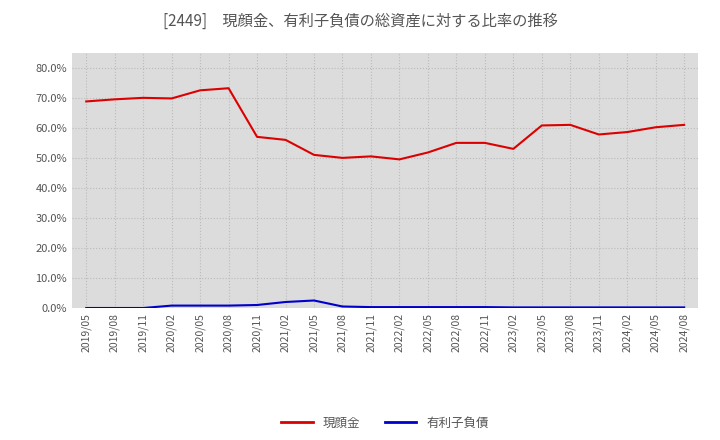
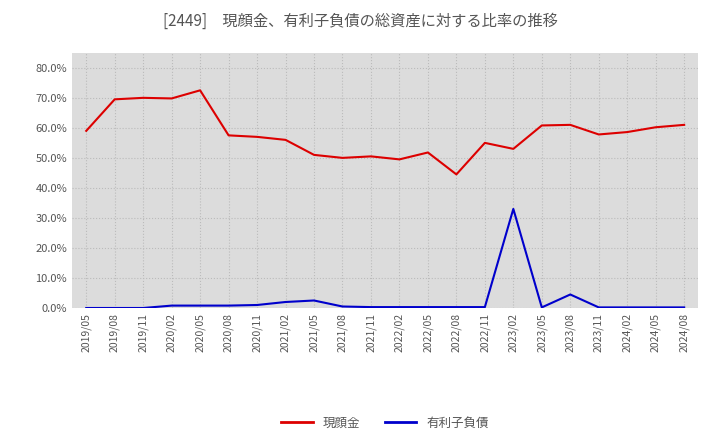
現顔金/2019/05: 68.8% -> 59.0%
現顔金/2020/08: 73.2% -> 57.5%
現顔金/2022/08: 55.0% -> 44.5%
有利子負債/2023/02: 0.2% -> 33.0%
有利子負債/2023/08: 0.2% -> 4.5%
